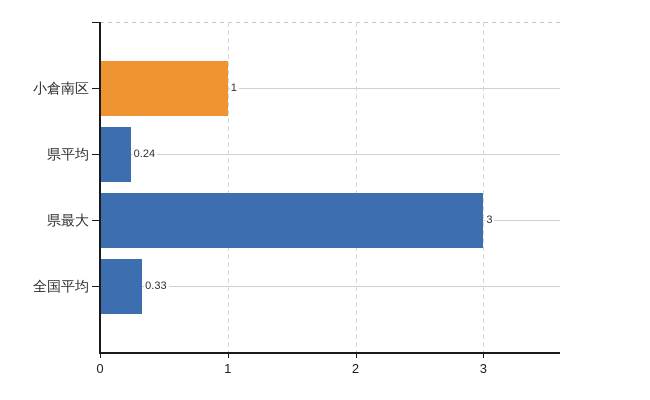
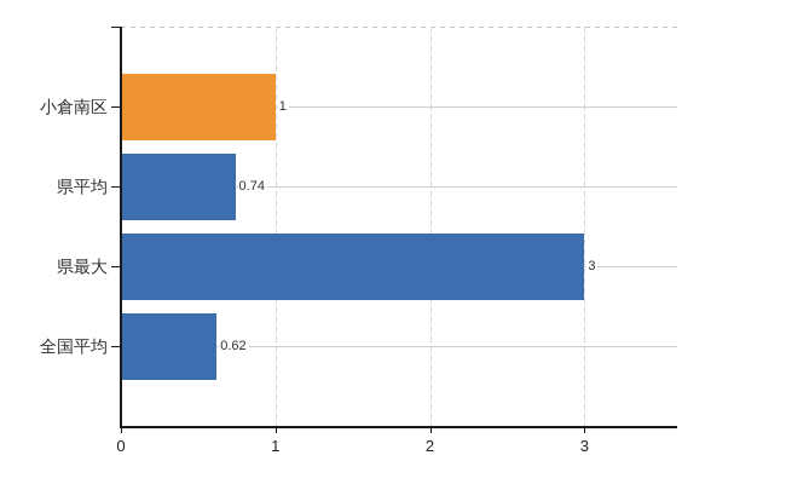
県平均: 0.24 -> 0.74
全国平均: 0.33 -> 0.62
